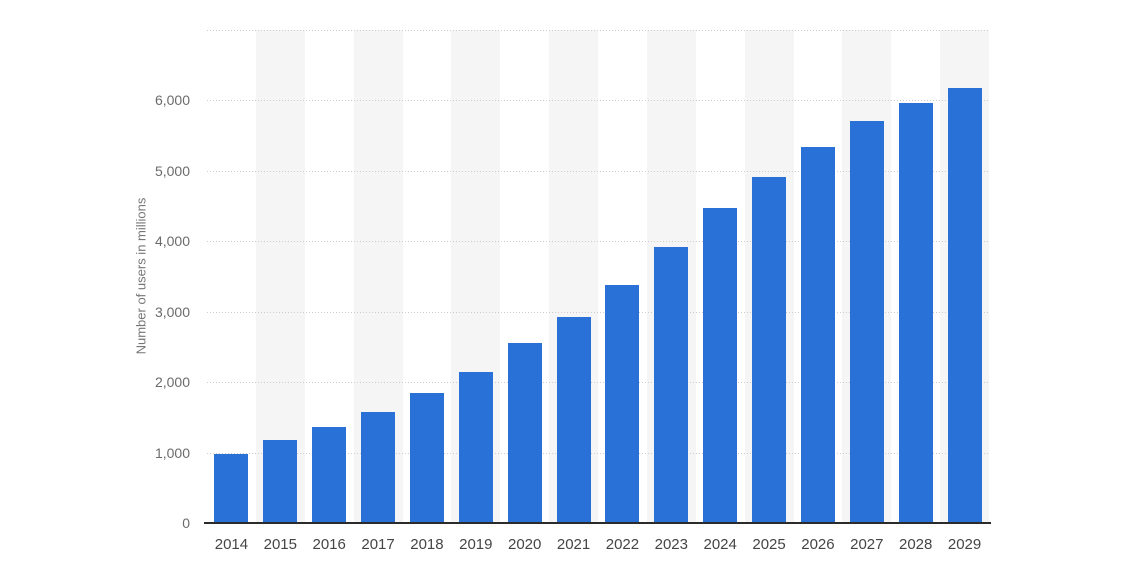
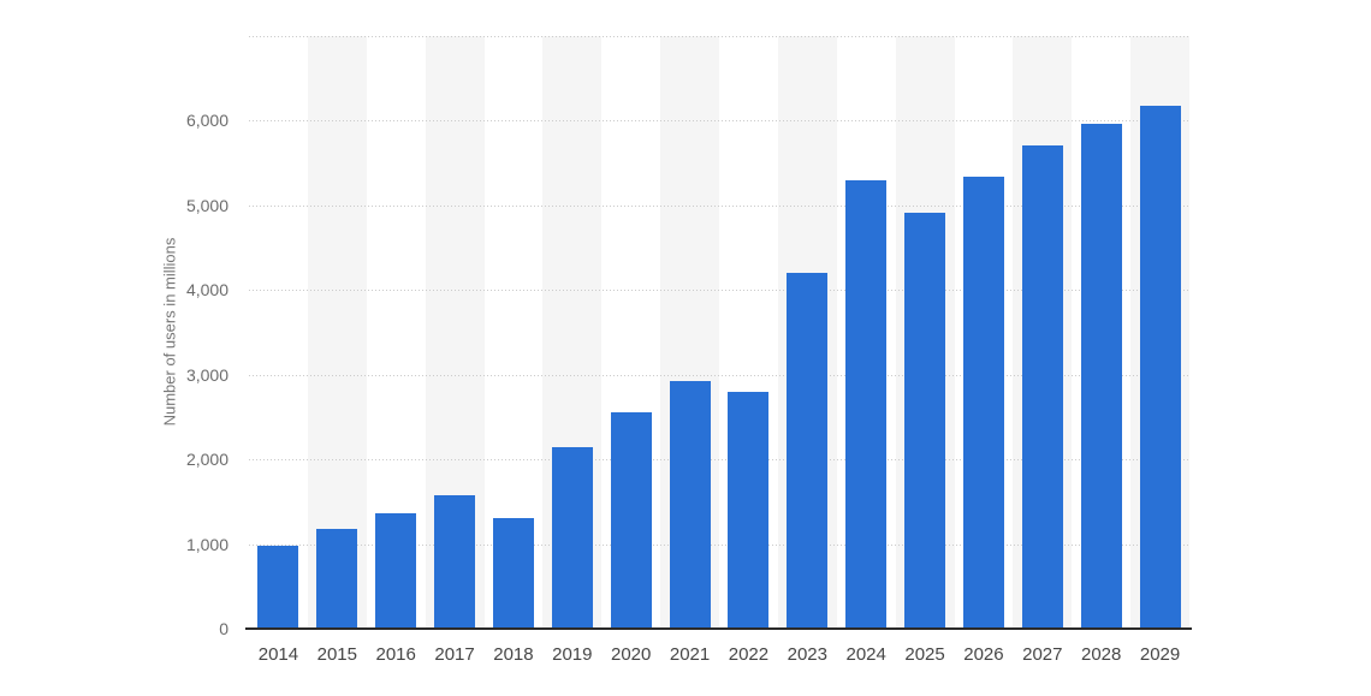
2018: 1800 -> 1300
2022: 3400 -> 2800
2023: 3900 -> 4200
2024: 4500 -> 5300
